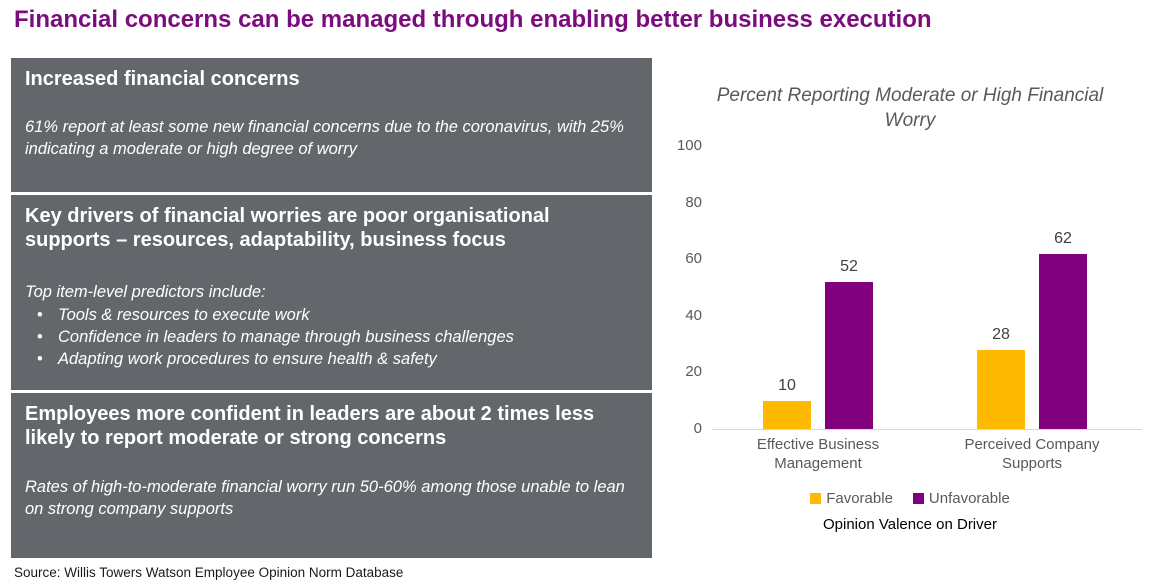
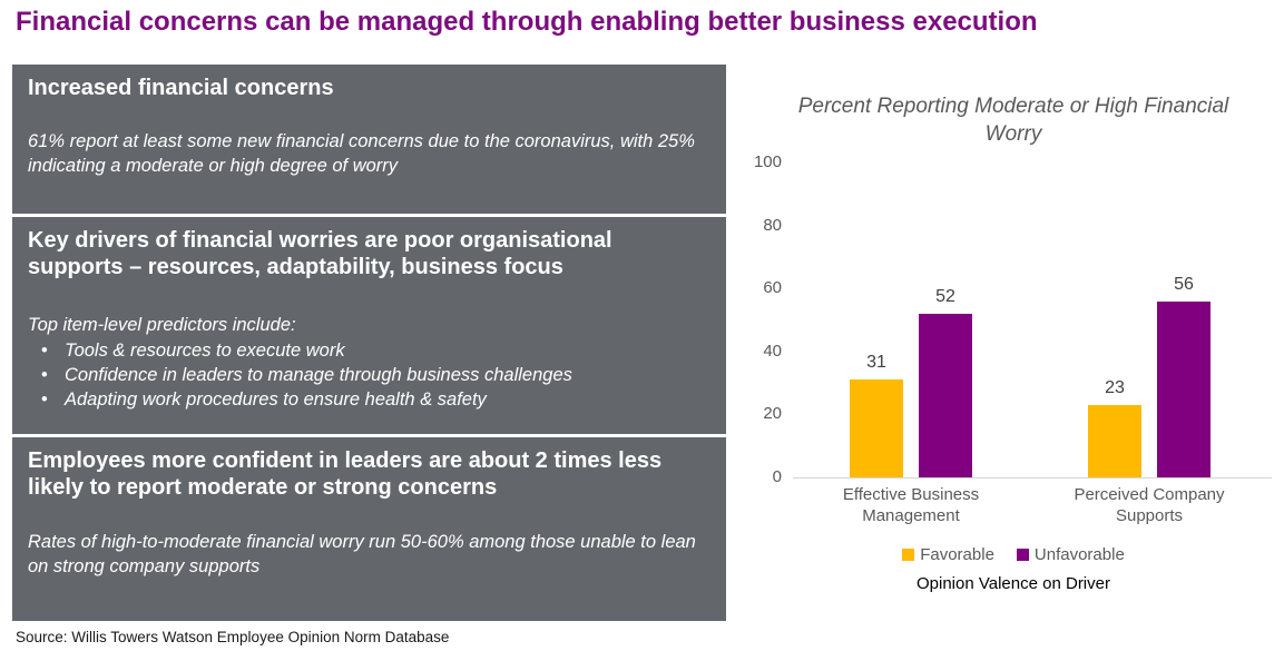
Favorable/Effective Business Management: 10 -> 31
Favorable/Perceived Company Supports: 28 -> 23
Unfavorable/Perceived Company Supports: 62 -> 56
